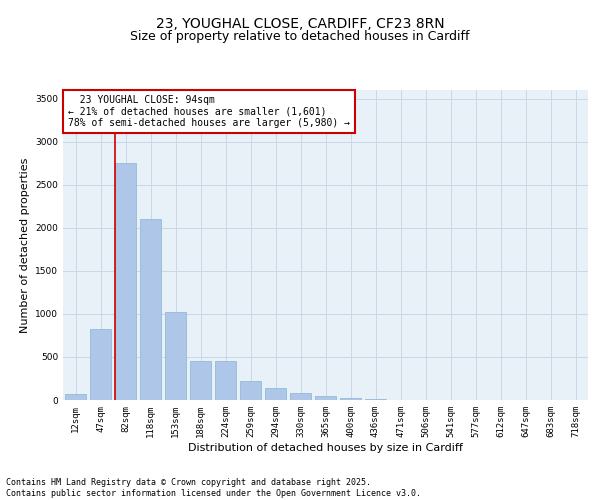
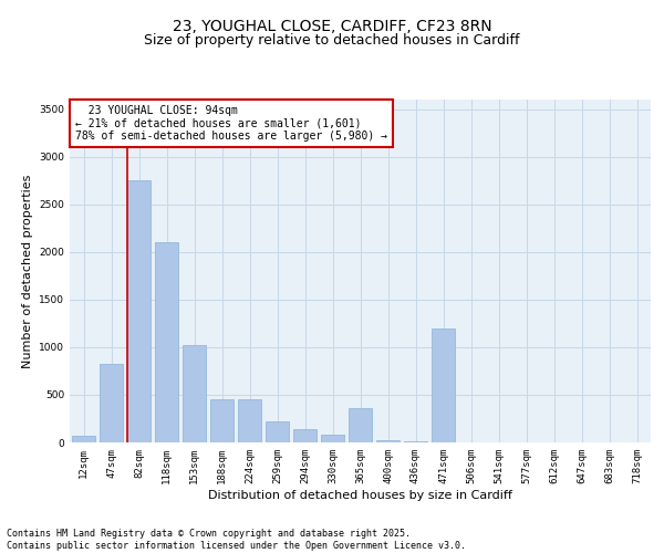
365sqm: 40 -> 360
471sqm: 0 -> 1200
